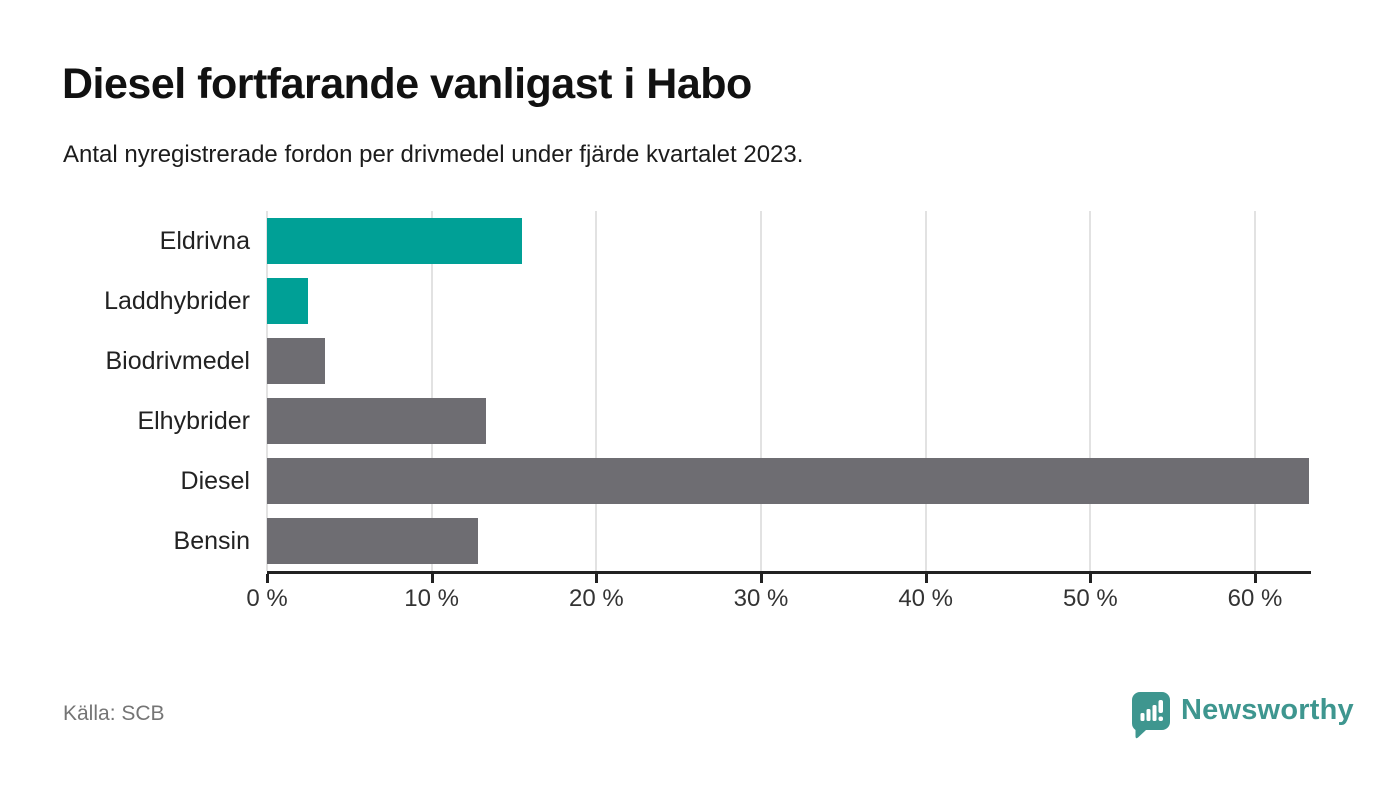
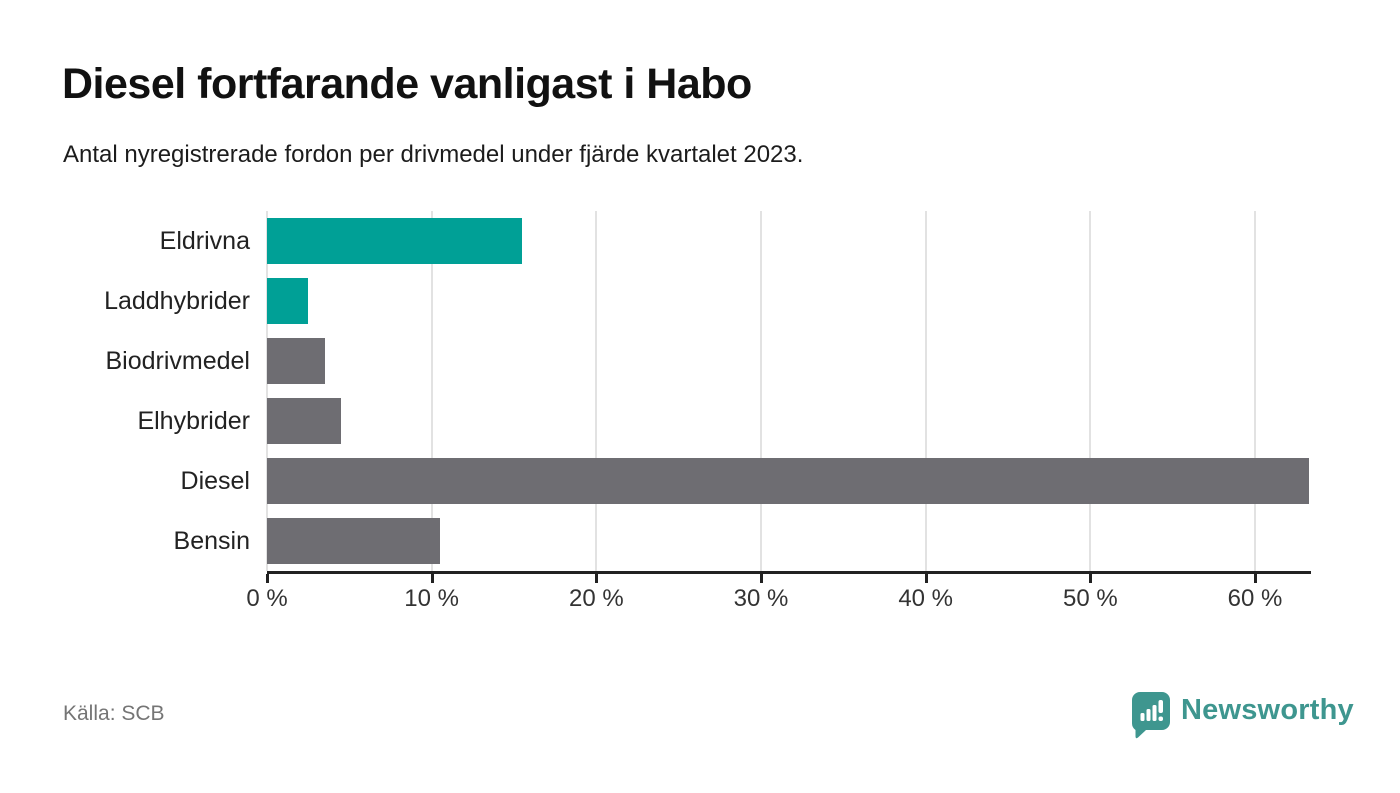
Elhybrider: 13.3% -> 4.5%
Bensin: 12.8% -> 10.5%
